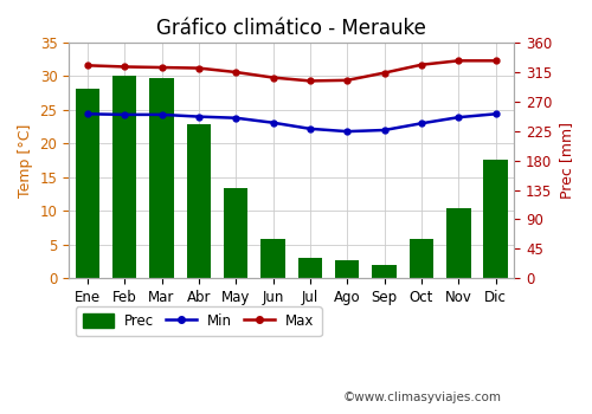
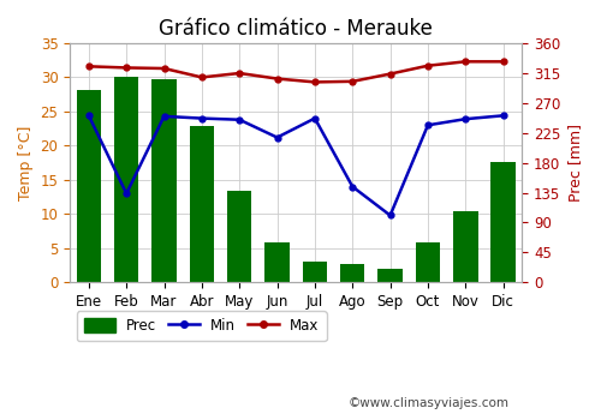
Min/Feb: 24.3 -> 13.0
Max/Abr: 31.2 -> 30.0
Min/Jun: 23.1 -> 21.2
Min/Jul: 22.2 -> 24.0
Min/Ago: 21.8 -> 14.0
Min/Sep: 22.0 -> 9.8
